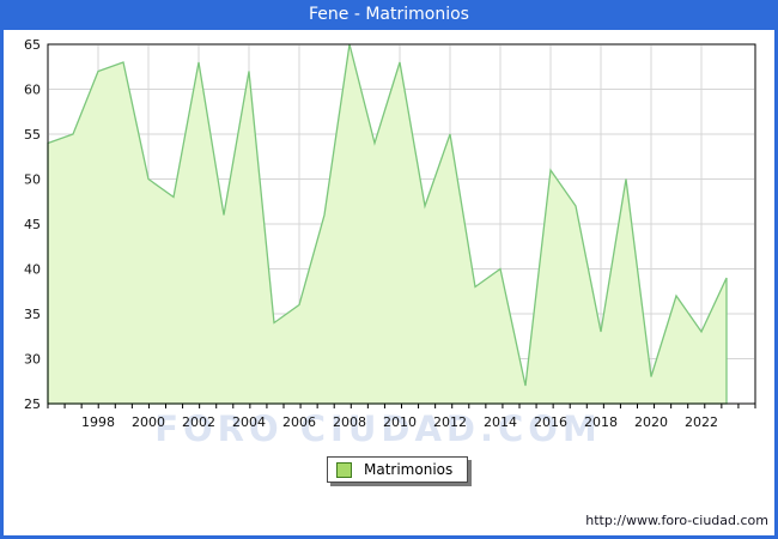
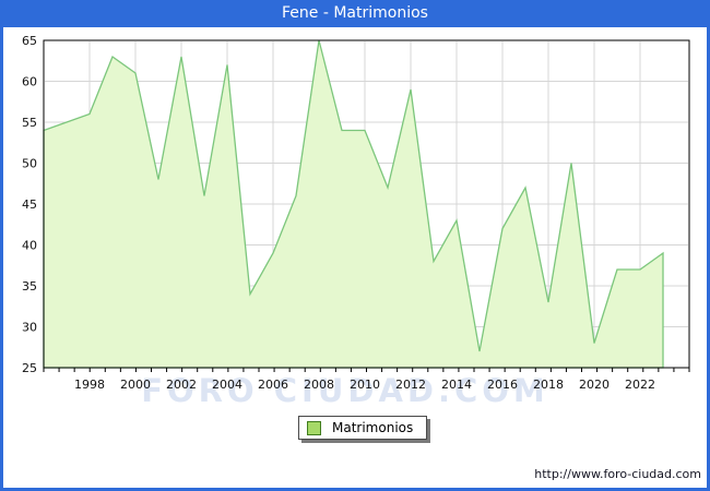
1998: 62 -> 56
2000: 50 -> 61
2006: 36 -> 39
2010: 63 -> 54
2012: 55 -> 59
2014: 40 -> 43
2016: 51 -> 42
2022: 33 -> 37
